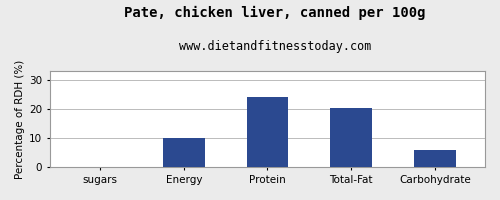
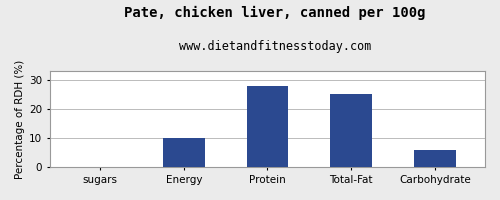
Protein: 24.0 -> 28.0
Total-Fat: 20.3 -> 25.0
